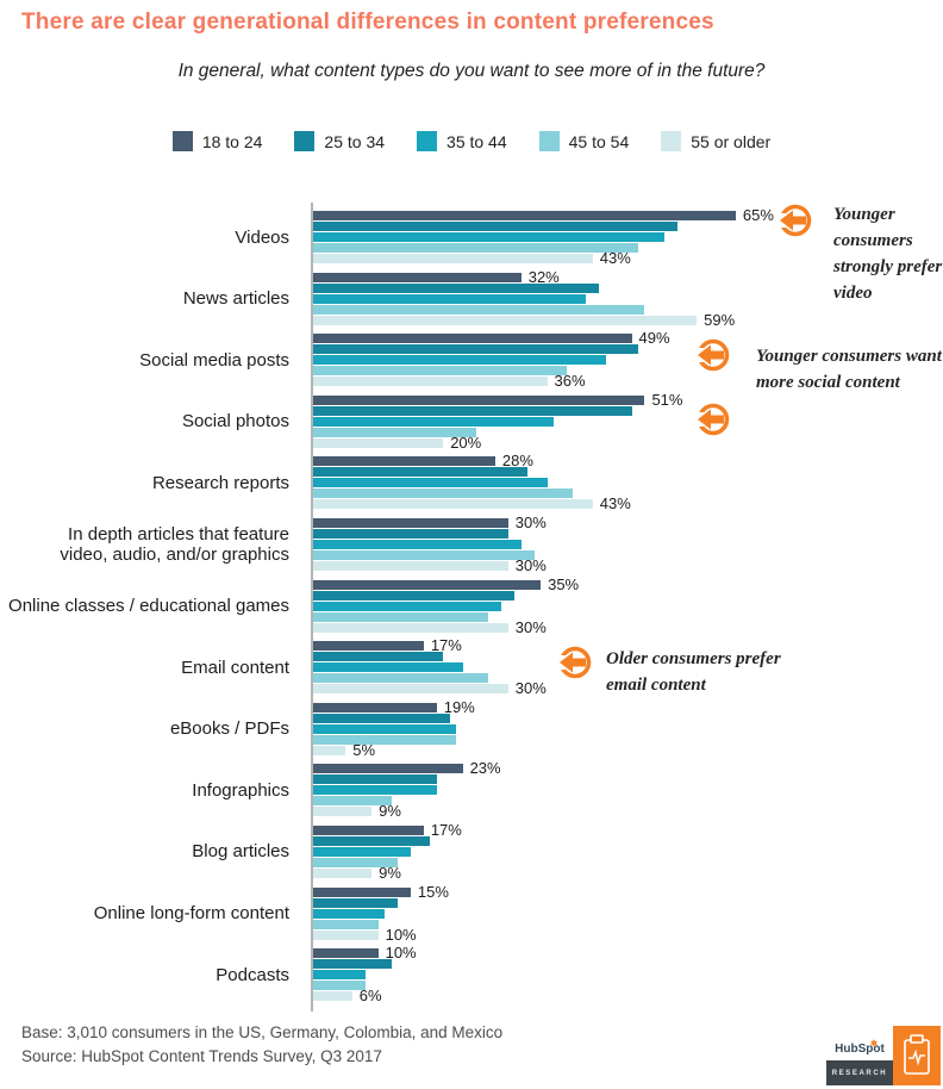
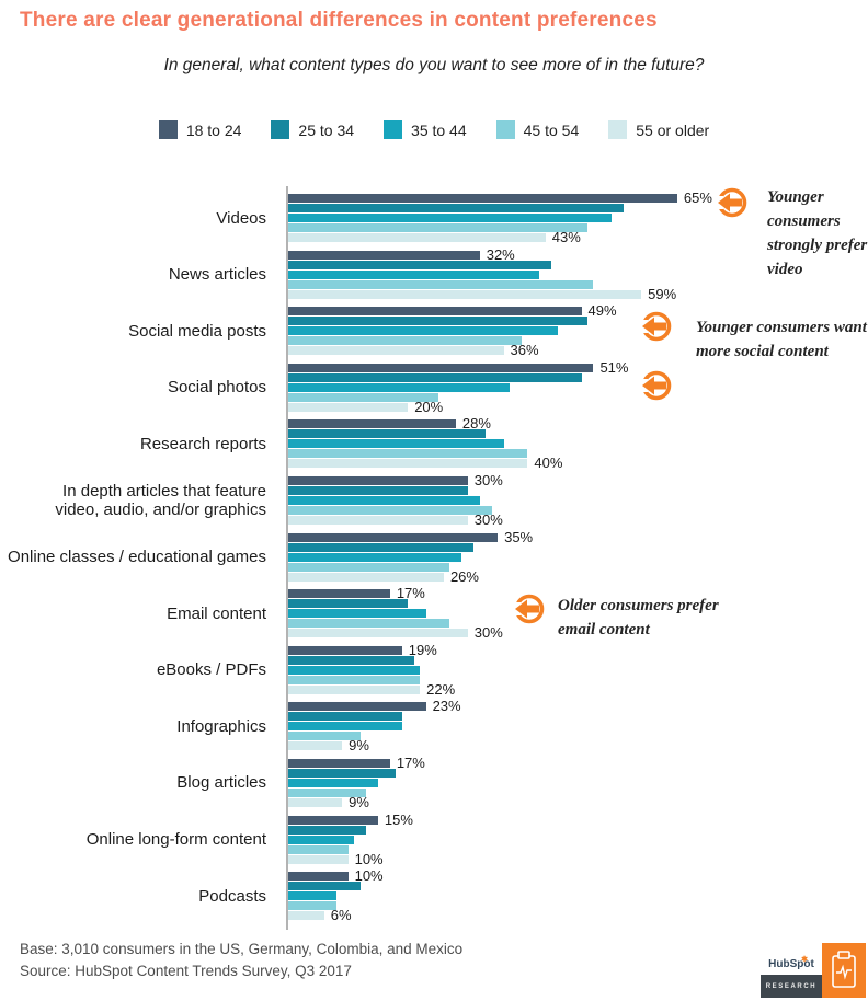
55 or older/Research reports: 43% -> 40%
55 or older/Online classes / educational games: 30% -> 26%
55 or older/eBooks / PDFs: 5% -> 22%
